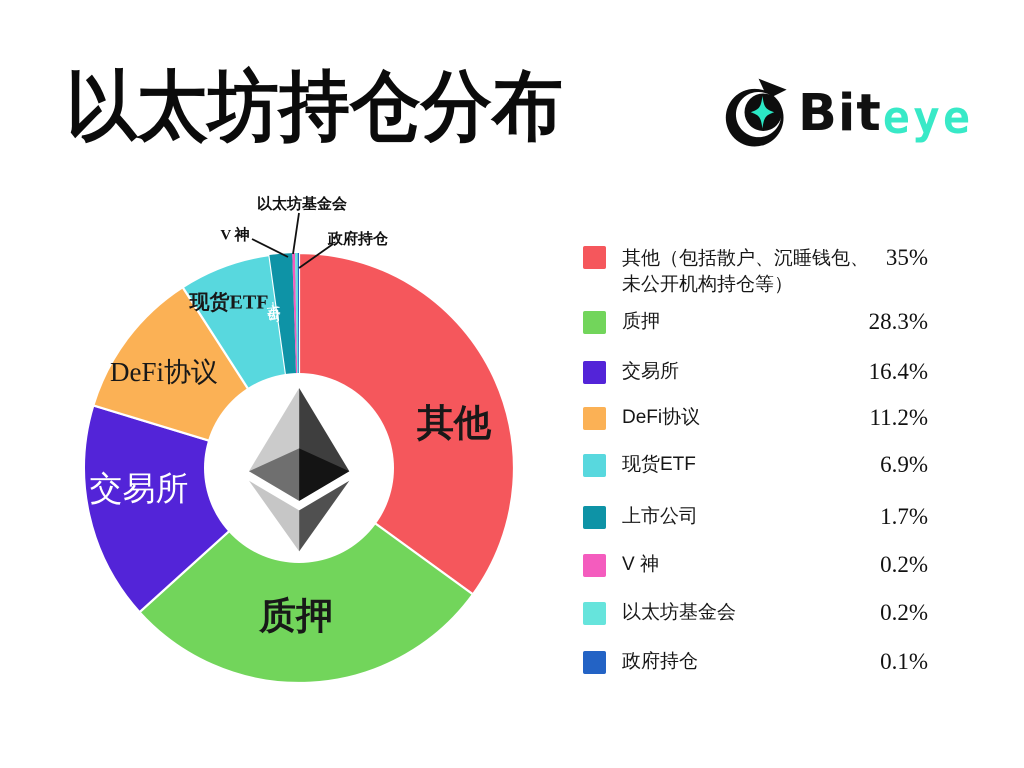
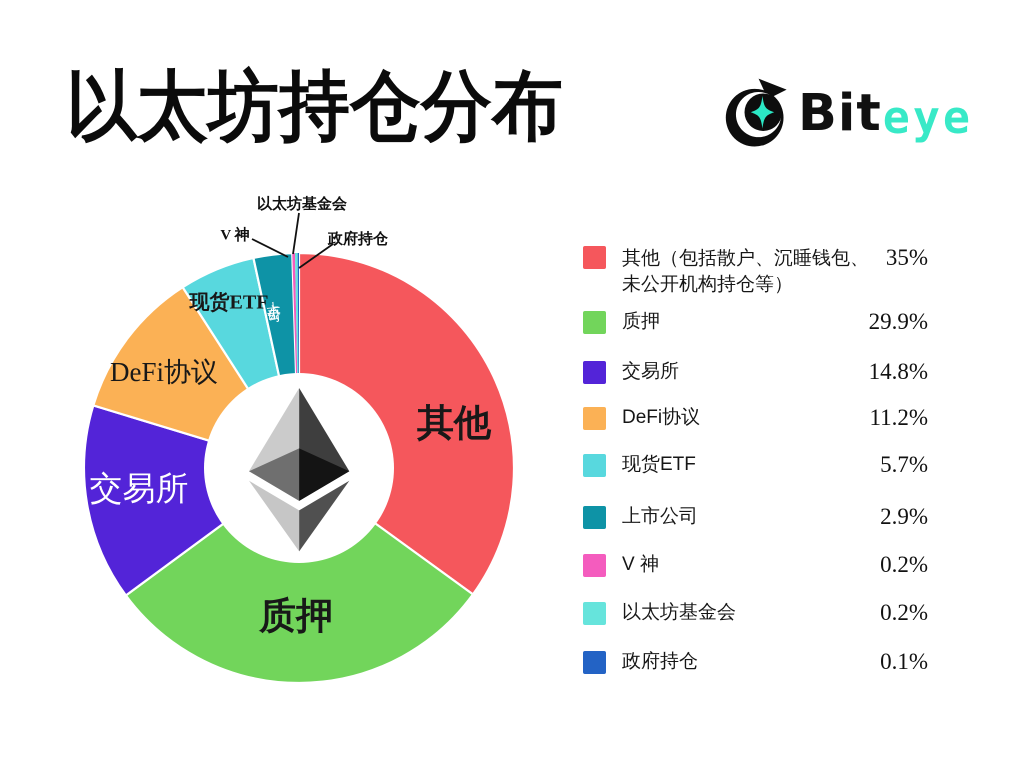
质押: 28.3% -> 29.9%
交易所: 16.4% -> 14.8%
现货ETF: 6.9% -> 5.7%
上市公司: 1.7% -> 2.9%
